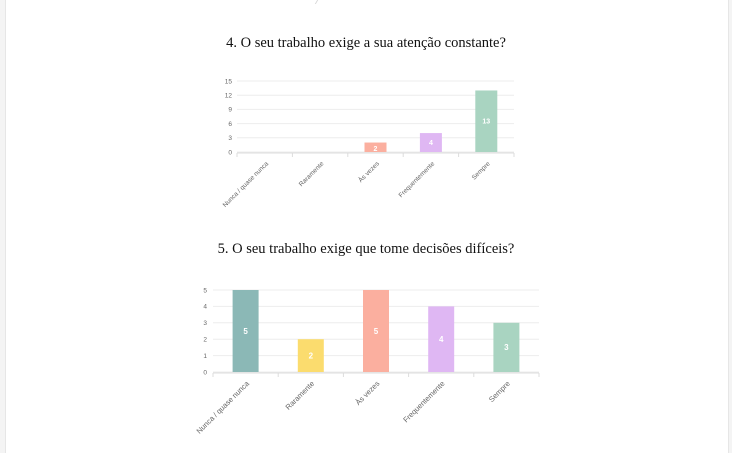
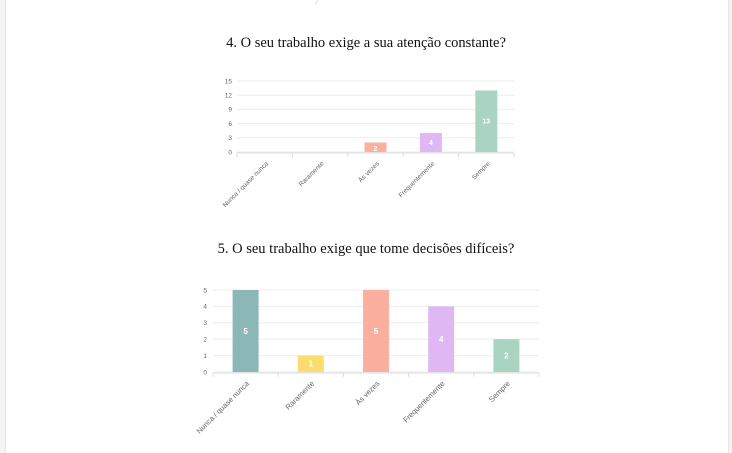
5. O seu trabalho exige que tome decisões difíceis?/Raramente: 2 -> 1
5. O seu trabalho exige que tome decisões difíceis?/Sempre: 3 -> 2
